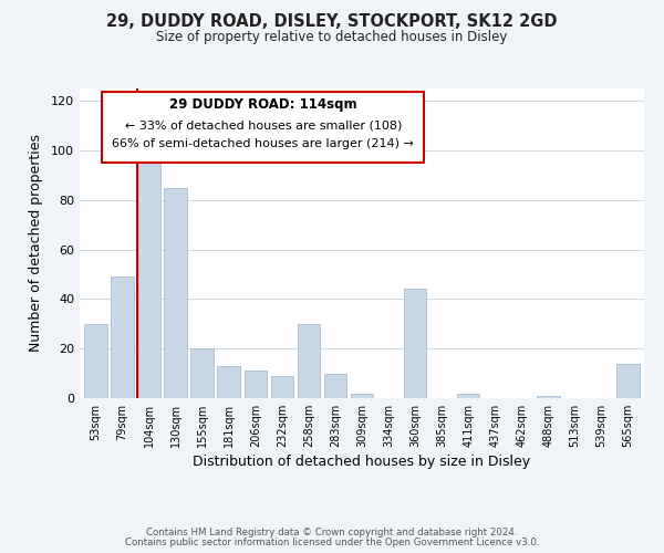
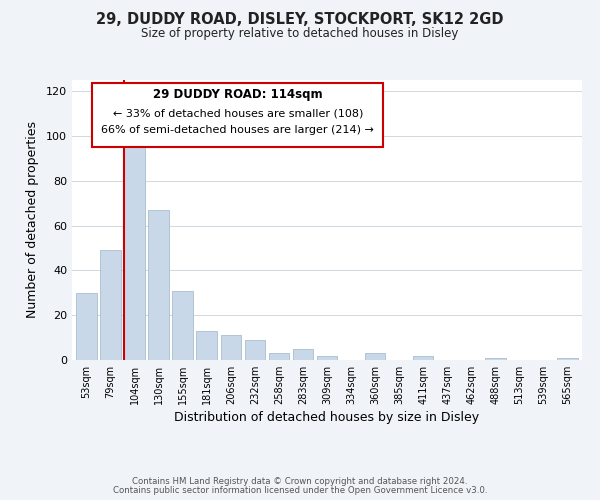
130sqm: 85 -> 67
155sqm: 20 -> 31
258sqm: 30 -> 3
283sqm: 10 -> 5
360sqm: 44 -> 3
565sqm: 14 -> 1
